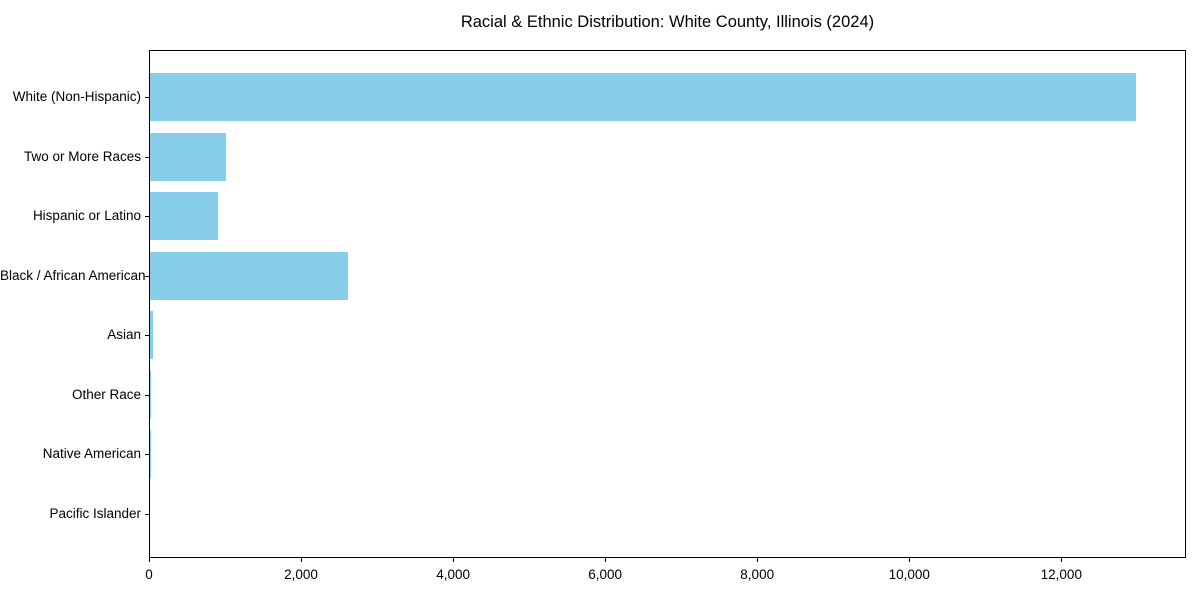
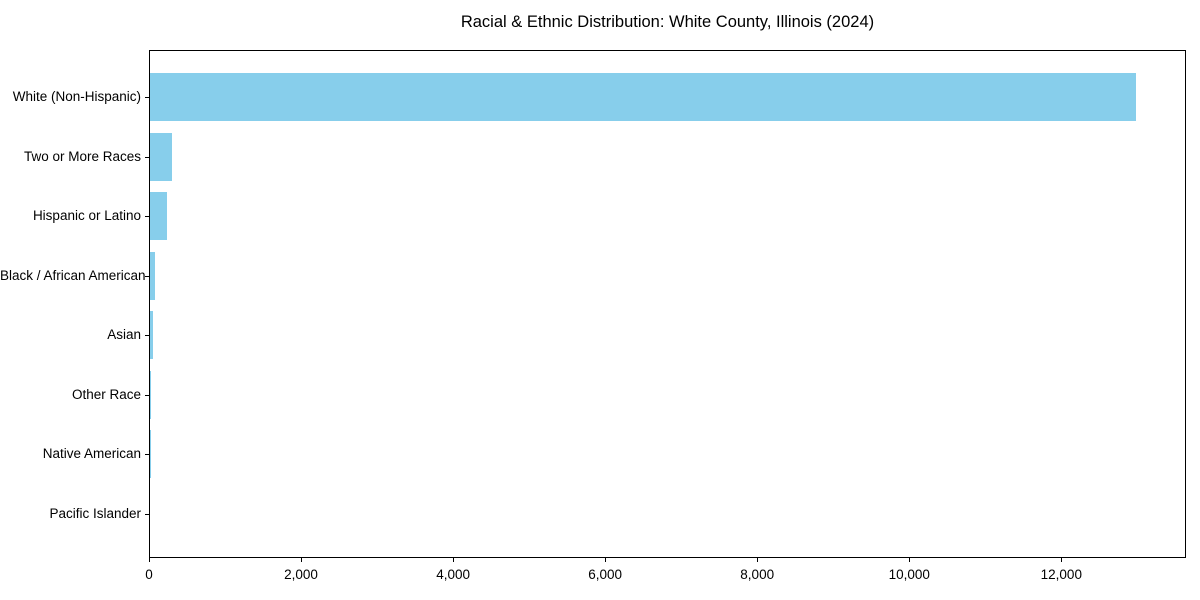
Two or More Races: 1000 -> 300
Hispanic or Latino: 900 -> 200
Black / African American: 2600 -> 100
